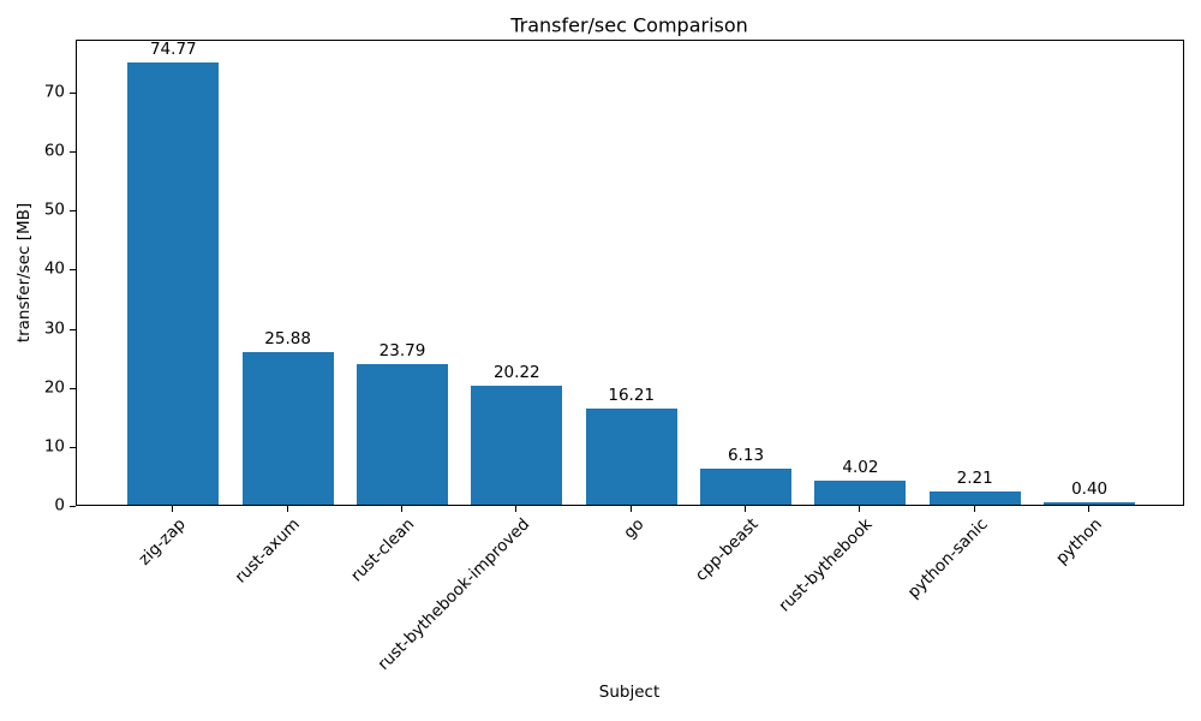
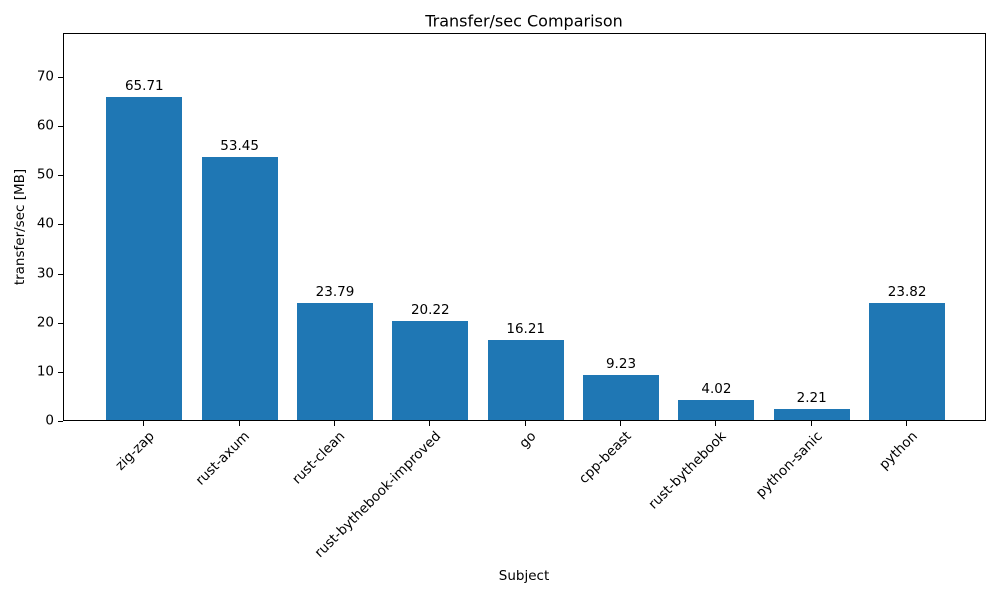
zig-zap: 74.77 -> 65.71
rust-axum: 25.88 -> 53.45
cpp-beast: 6.13 -> 9.23
python: 0.40 -> 23.82
